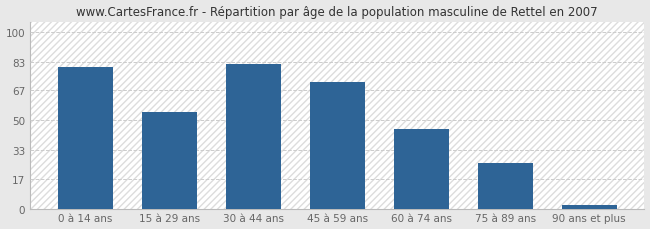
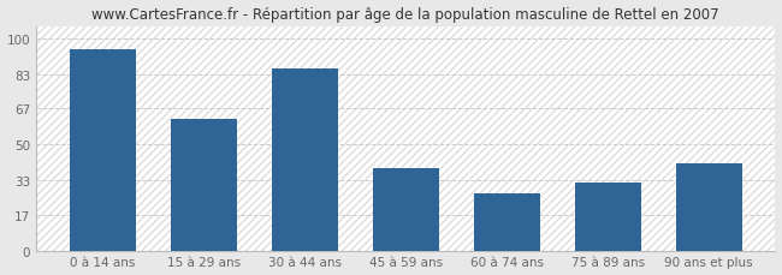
0 à 14 ans: 80 -> 95
15 à 29 ans: 55 -> 62
30 à 44 ans: 82 -> 86
45 à 59 ans: 72 -> 39
60 à 74 ans: 45 -> 27
75 à 89 ans: 26 -> 32
90 ans et plus: 2 -> 41
